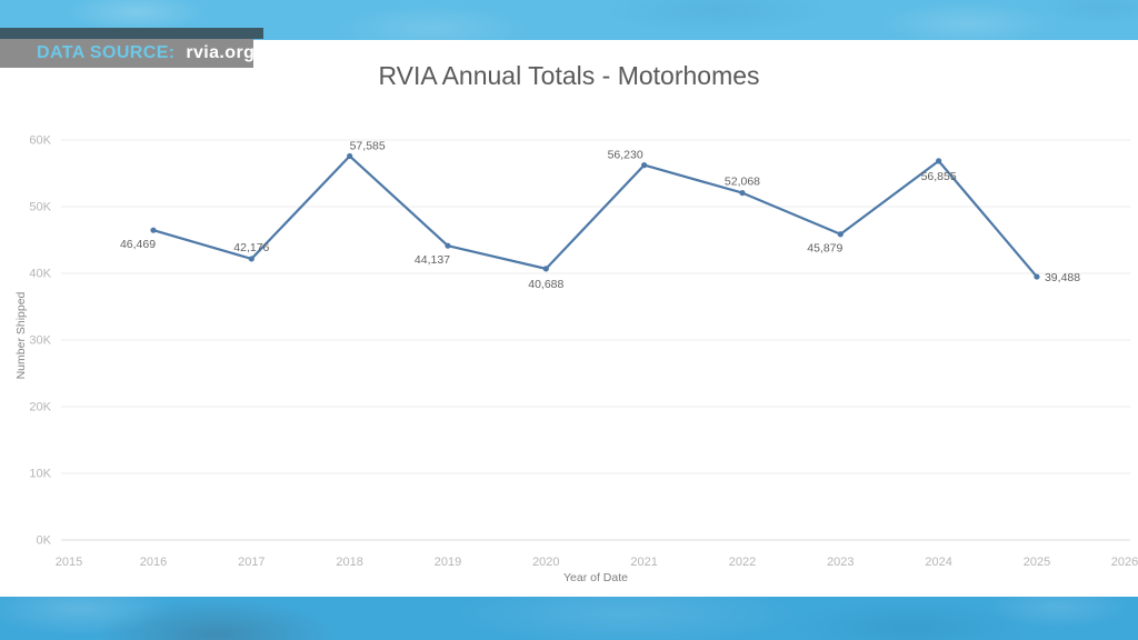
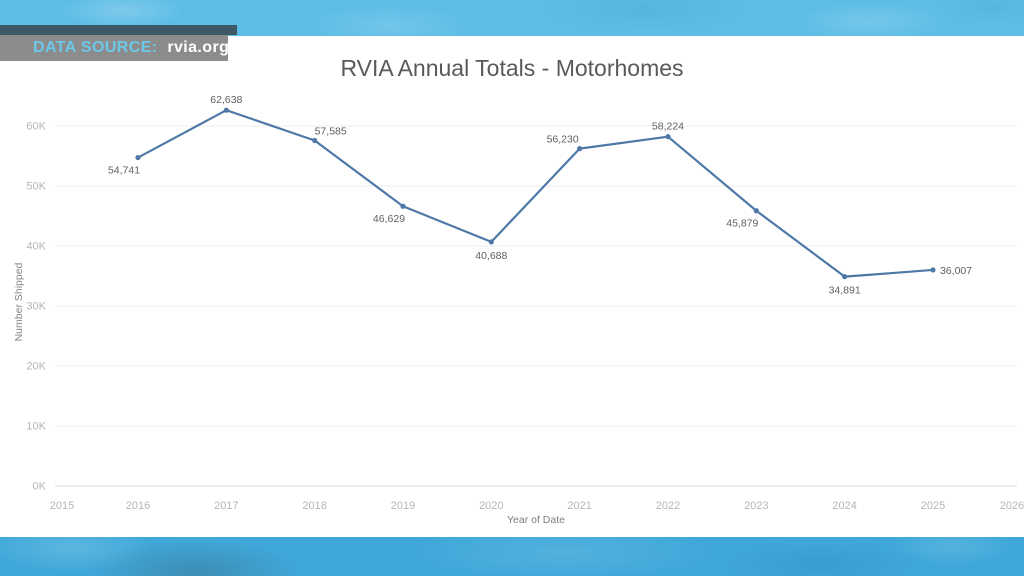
2016: 46,469 -> 54,741
2017: 42,176 -> 62,638
2019: 44,137 -> 46,629
2022: 52,068 -> 58,224
2024: 56,855 -> 34,891
2025: 39,488 -> 36,007
